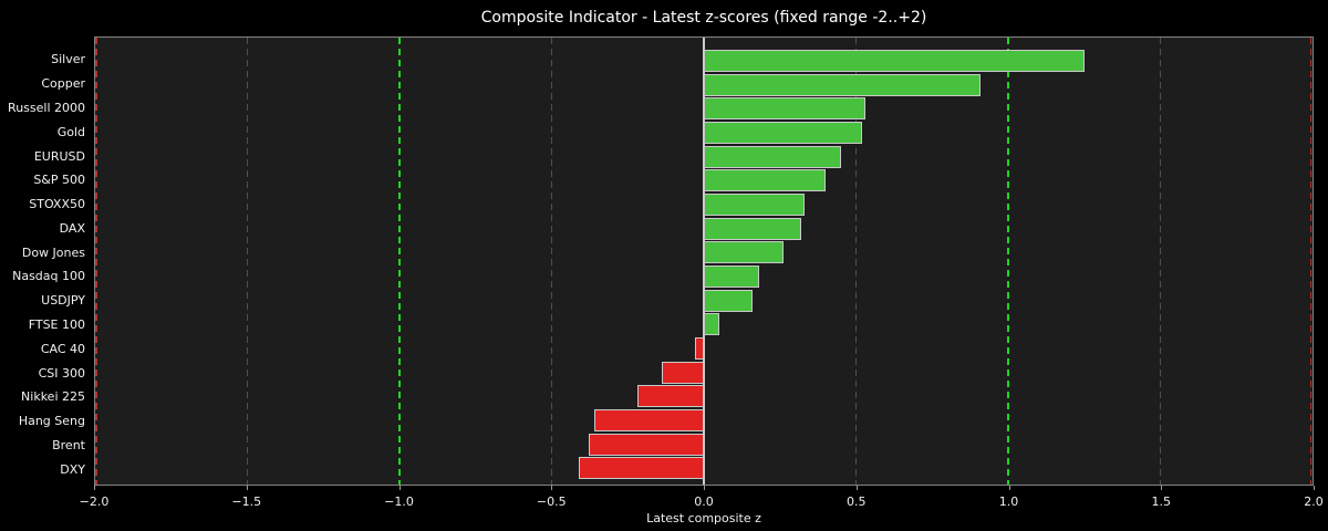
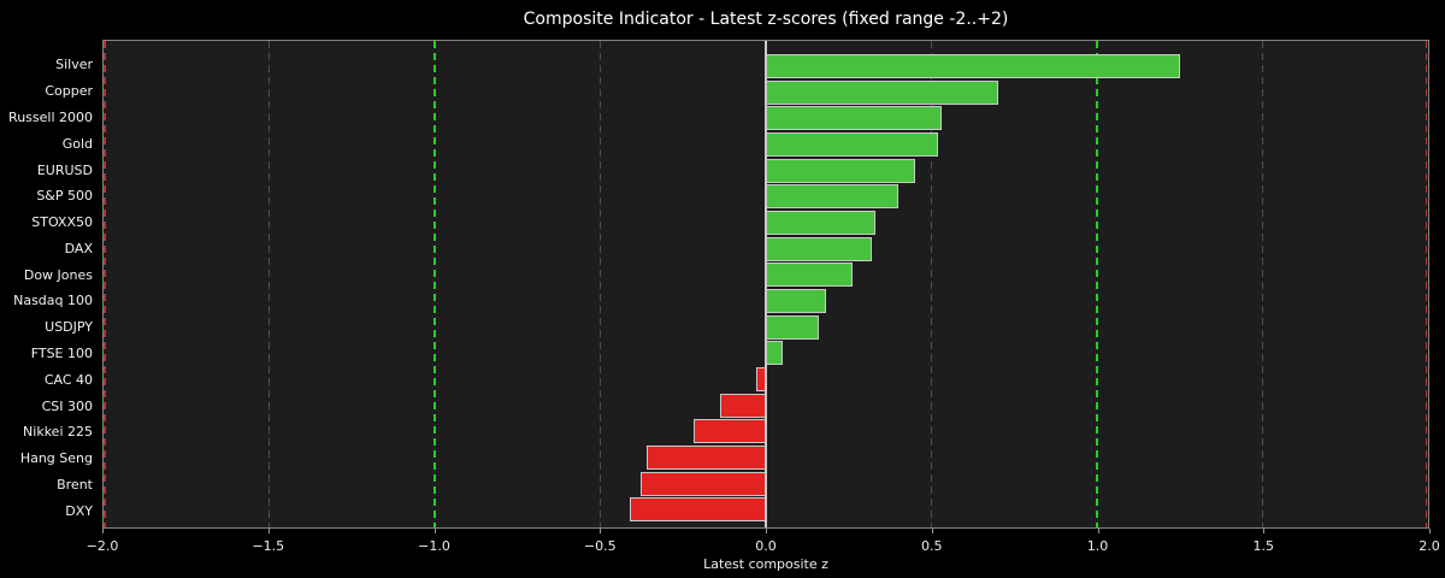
Copper: 0.91 -> 0.70
